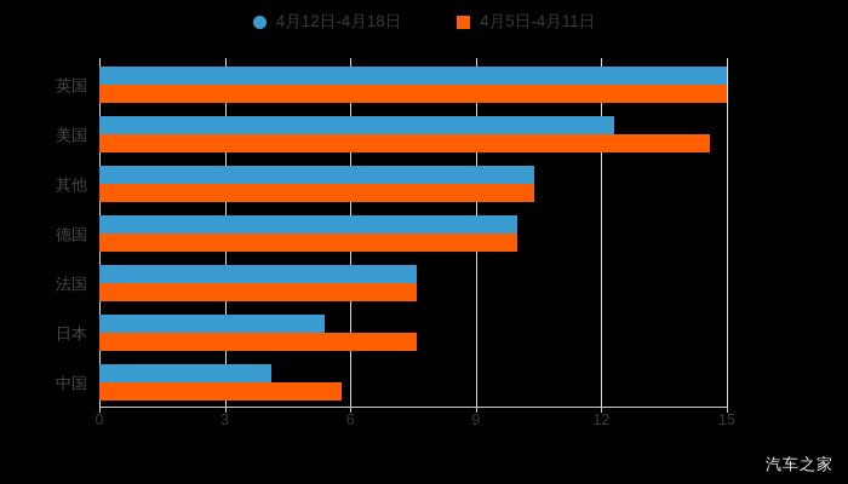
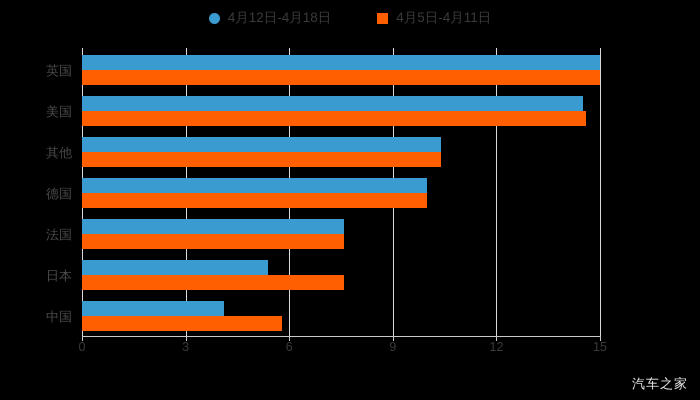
4月12日-4月18日/美国: 12.3 -> 14.5
